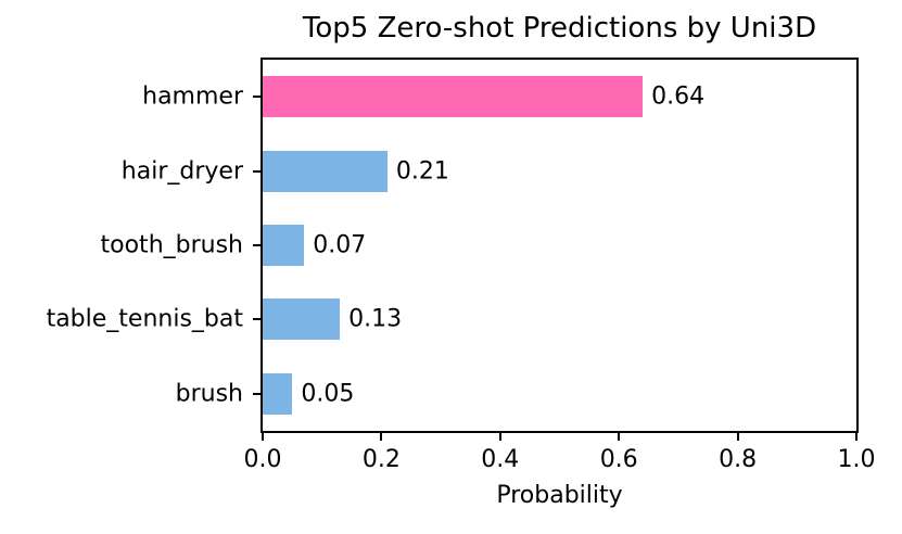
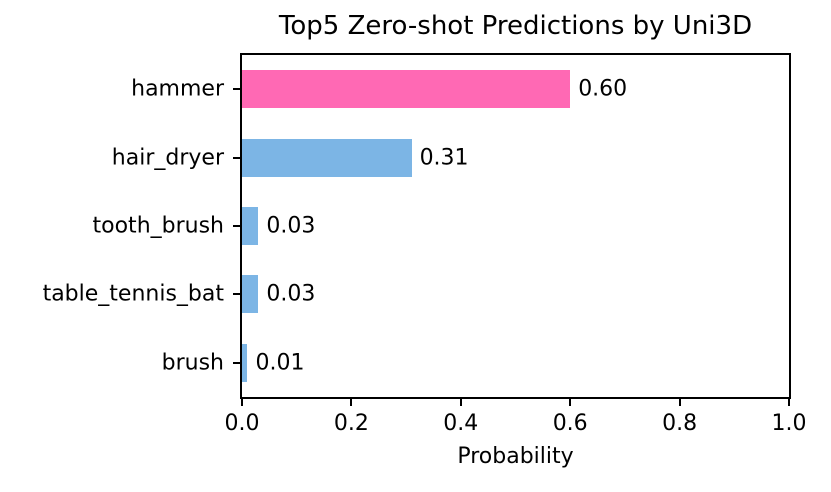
hammer: 0.64 -> 0.60
hair_dryer: 0.21 -> 0.31
tooth_brush: 0.07 -> 0.03
table_tennis_bat: 0.13 -> 0.03
brush: 0.05 -> 0.01
